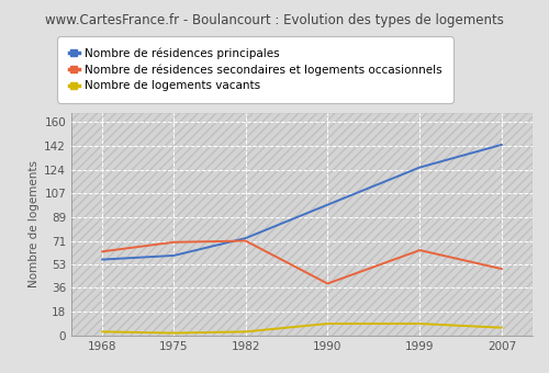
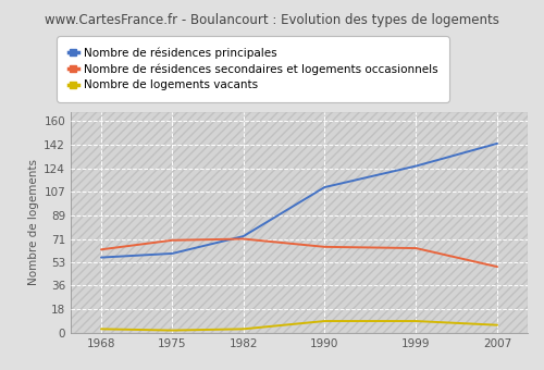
Nombre de résidences principales/1990: 98 -> 110
Nombre de résidences secondaires et logements occasionnels/1990: 39 -> 65
